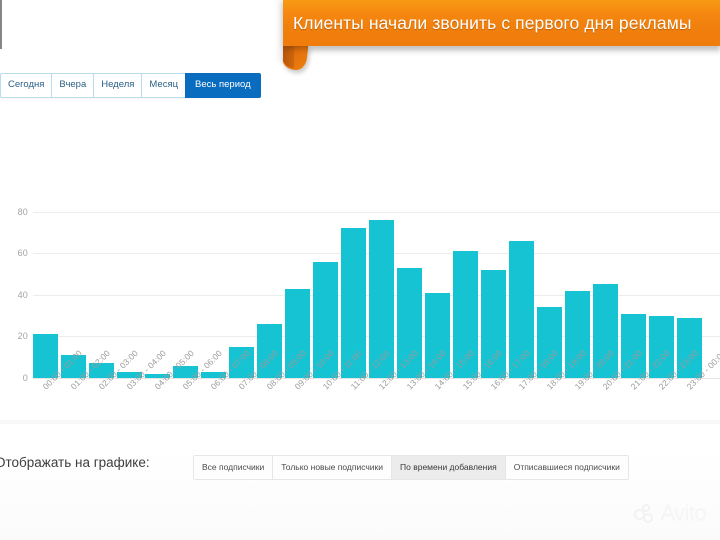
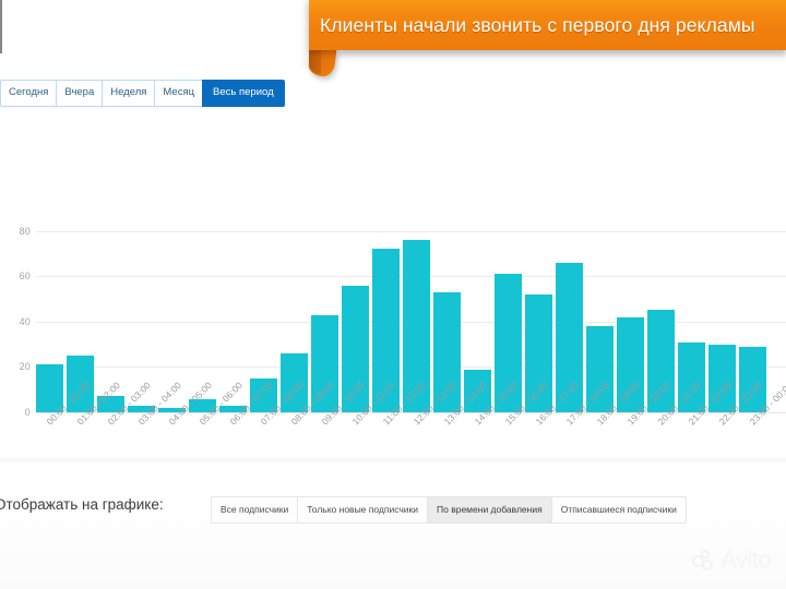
01:00 - 02:00: 11 -> 25
14:00 - 15:00: 41 -> 19
18:00 - 19:00: 34 -> 38
